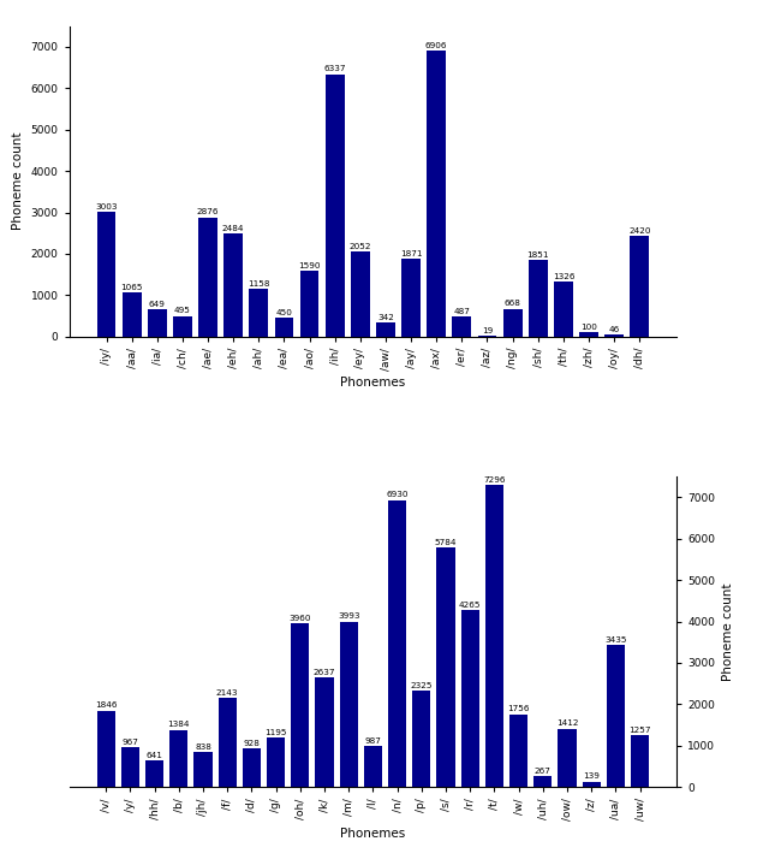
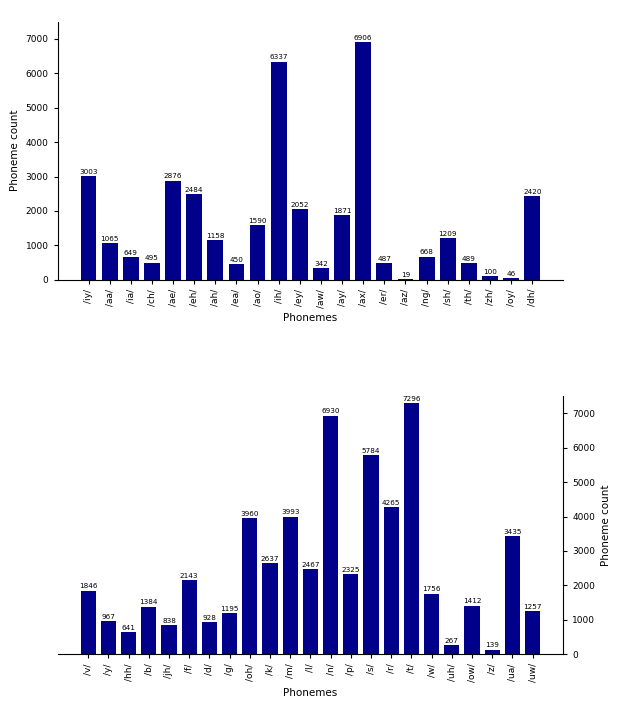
/sh/: 1851 -> 1209
/th/: 1326 -> 489
/l/: 987 -> 2467
